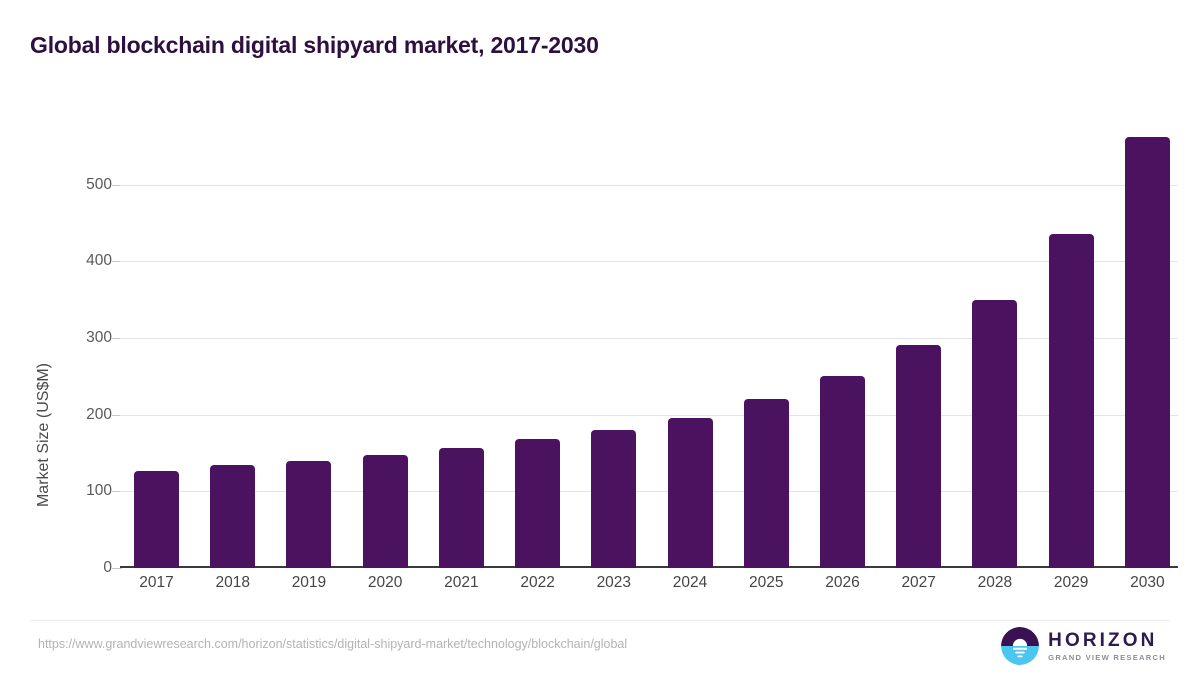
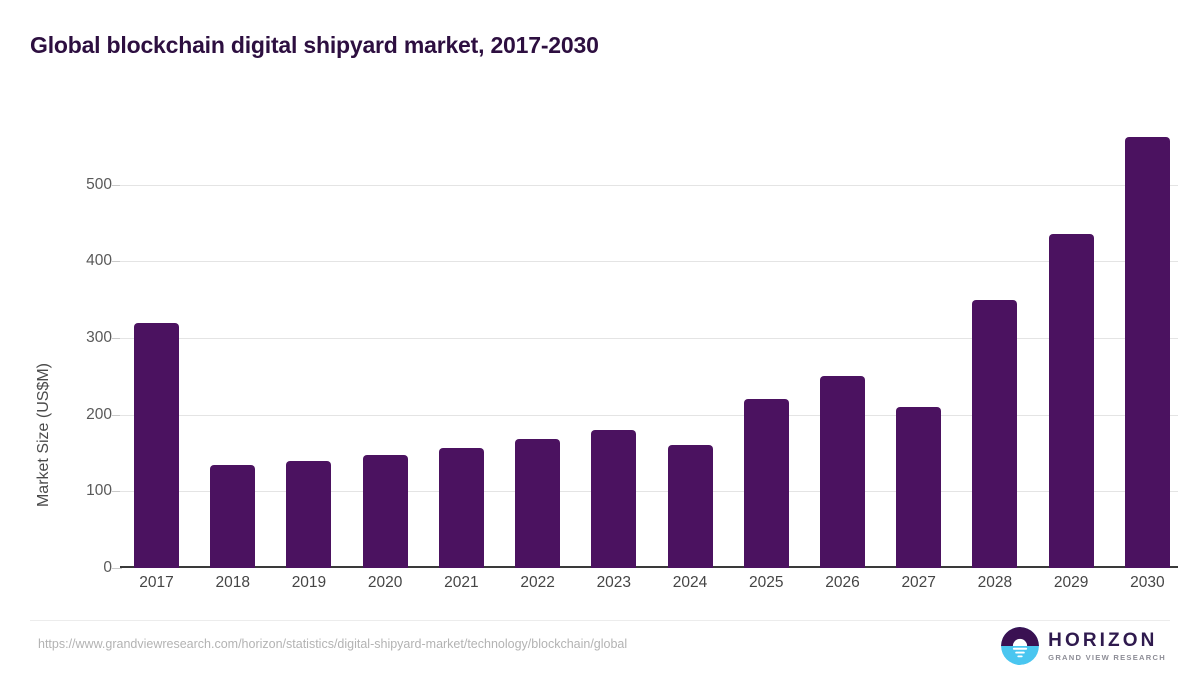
2017: 130 -> 320
2024: 200 -> 160
2027: 290 -> 210
